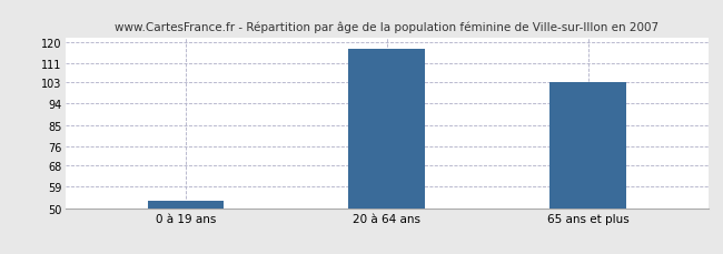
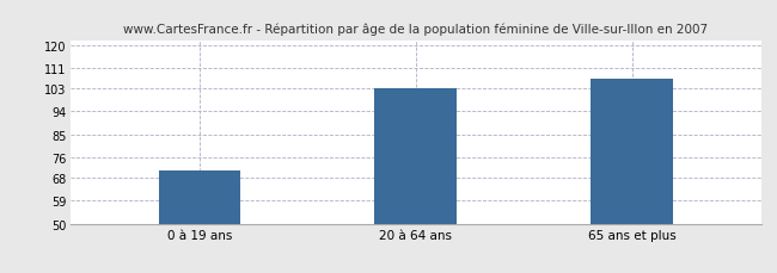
0 à 19 ans: 53 -> 71
20 à 64 ans: 117 -> 103
65 ans et plus: 103 -> 107
